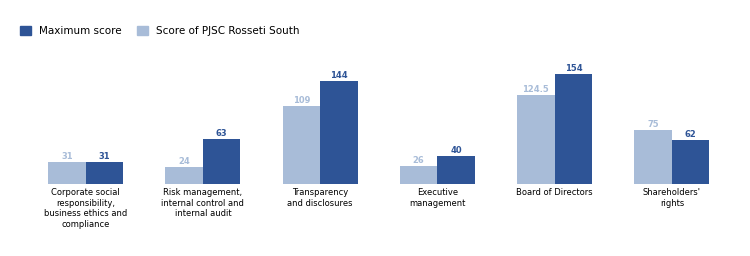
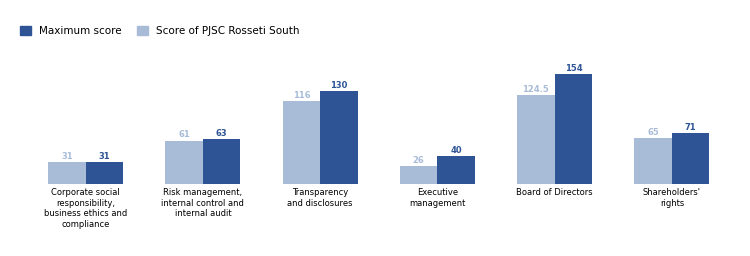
Score of PJSC Rosseti South/Risk management, internal control and internal audit: 24 -> 61
Score of PJSC Rosseti South/Transparency and disclosures: 109 -> 116
Maximum score/Transparency and disclosures: 144 -> 130
Score of PJSC Rosseti South/Shareholders' rights: 75 -> 65
Maximum score/Shareholders' rights: 62 -> 71
